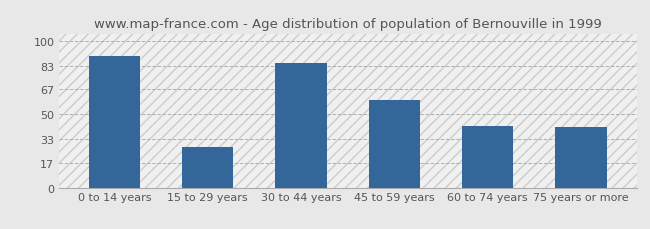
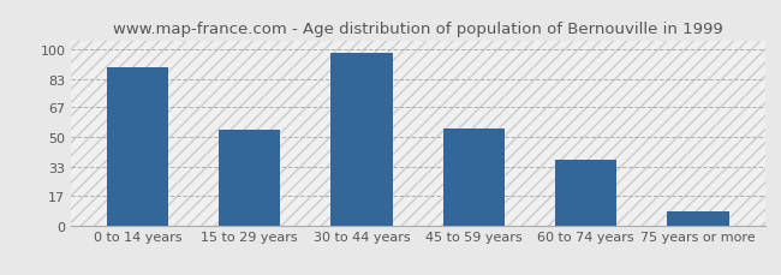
15 to 29 years: 28 -> 54
30 to 44 years: 85 -> 98
45 to 59 years: 60 -> 55
60 to 74 years: 42 -> 37
75 years or more: 41 -> 8
